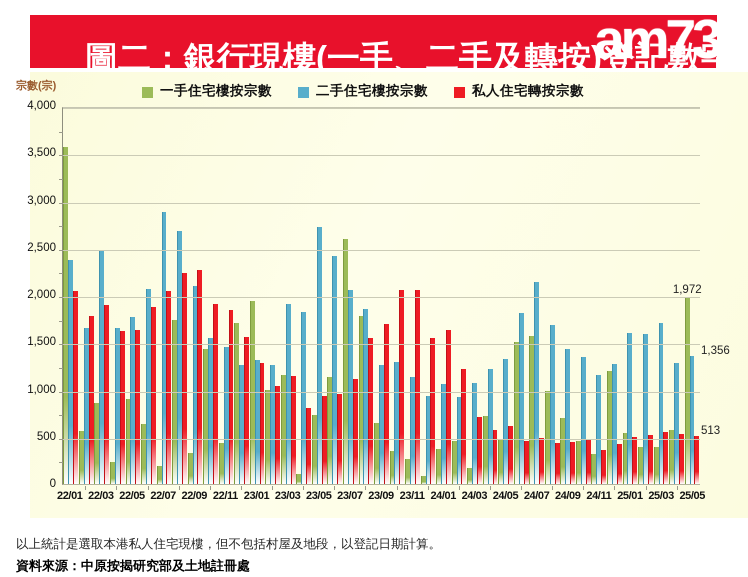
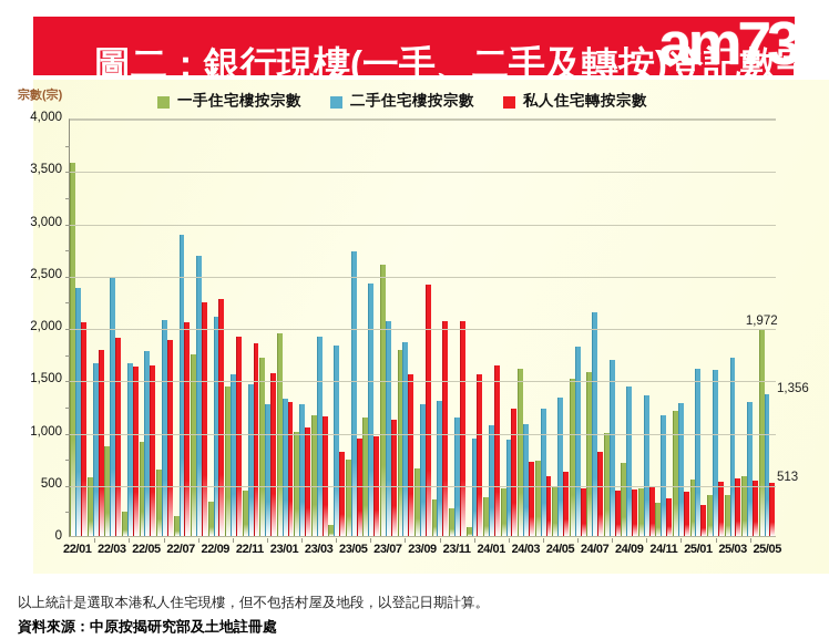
私人住宅轉按宗數/23/09: 1700 -> 2400
一手住宅樓按宗數/24/03: 200 -> 1600
私人住宅轉按宗數/24/07: 500 -> 800
私人住宅轉按宗數/25/01: 500 -> 300
